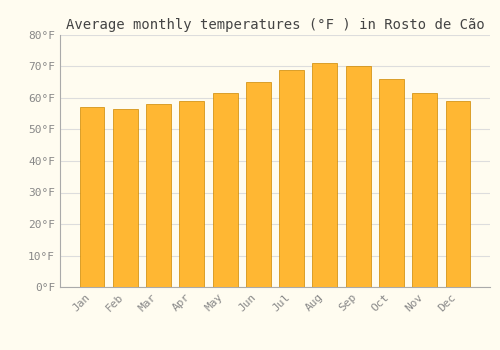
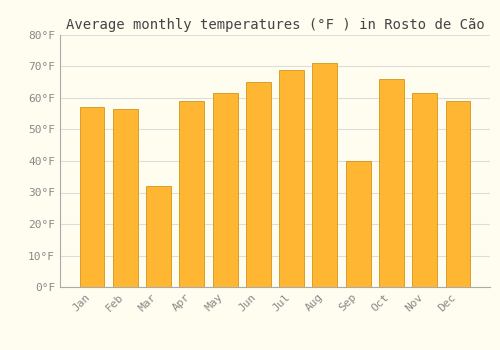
Mar: 58.0°F -> 32.0°F
Sep: 70.0°F -> 40.0°F
